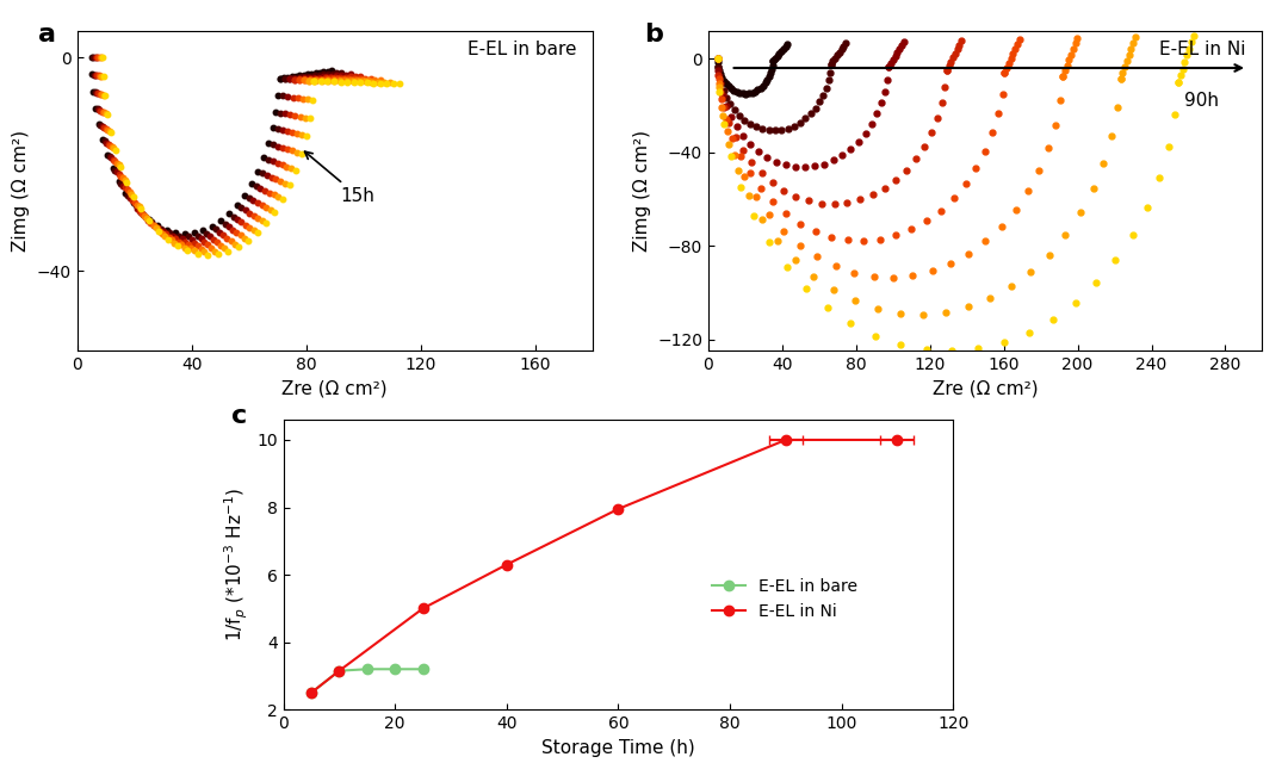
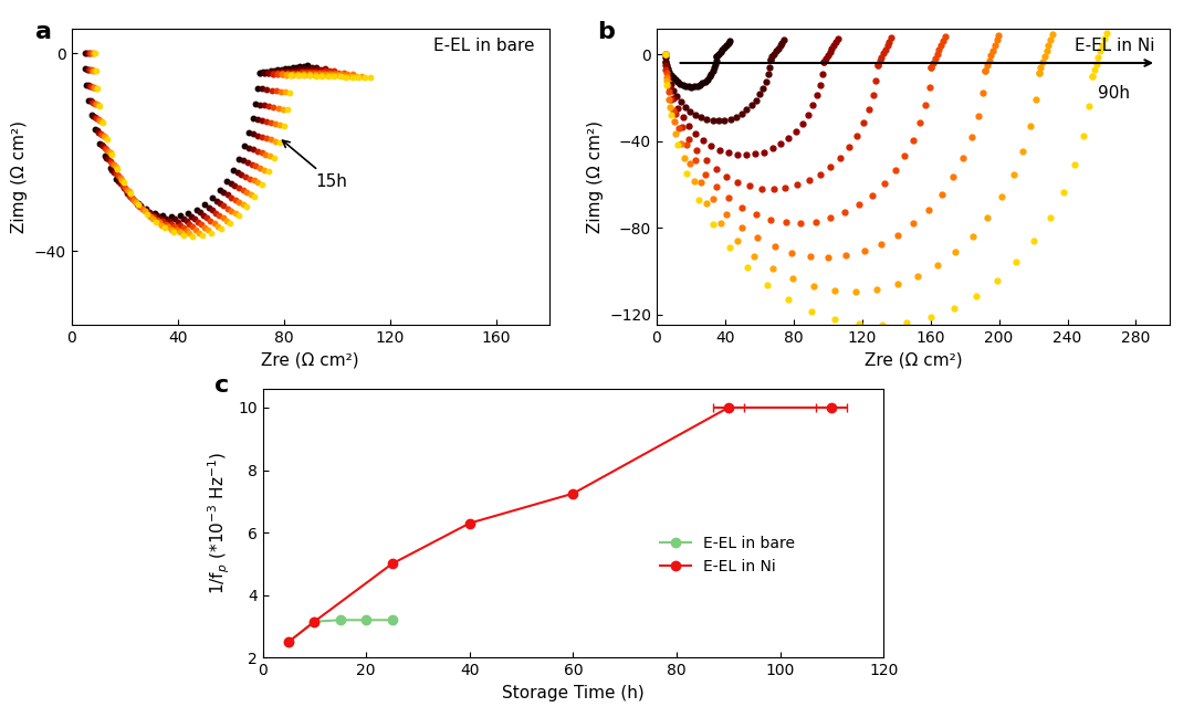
E-EL in Ni/60: 7.95 -> 7.25
